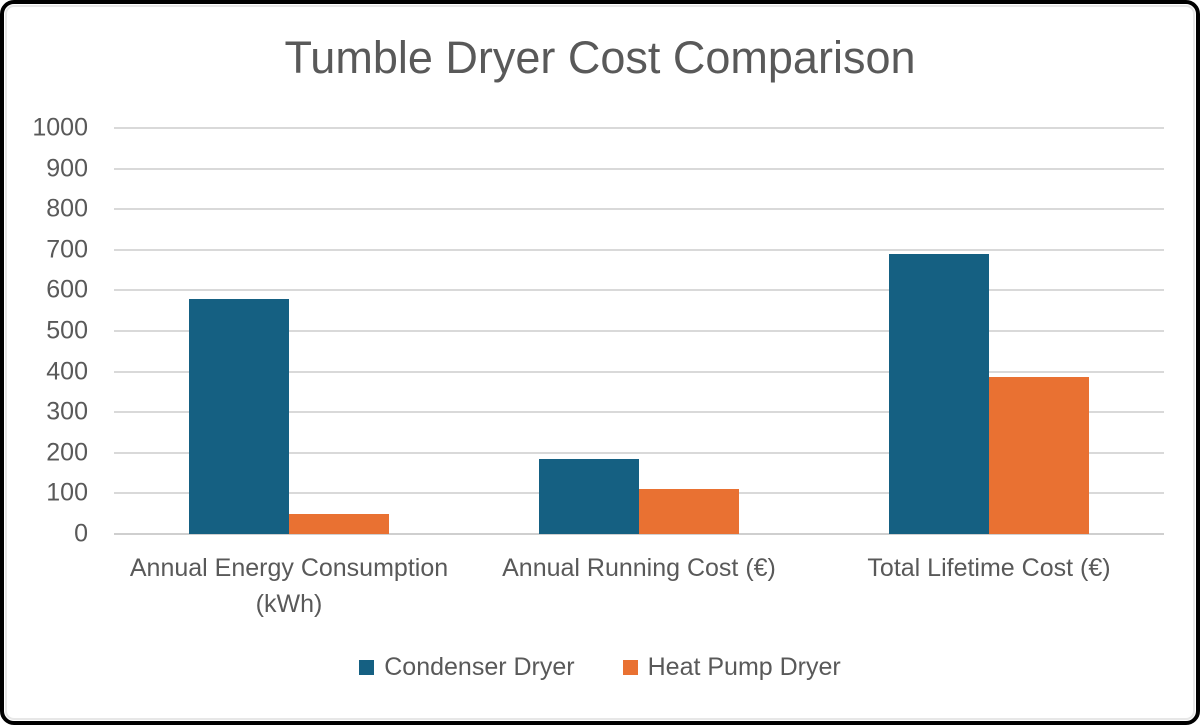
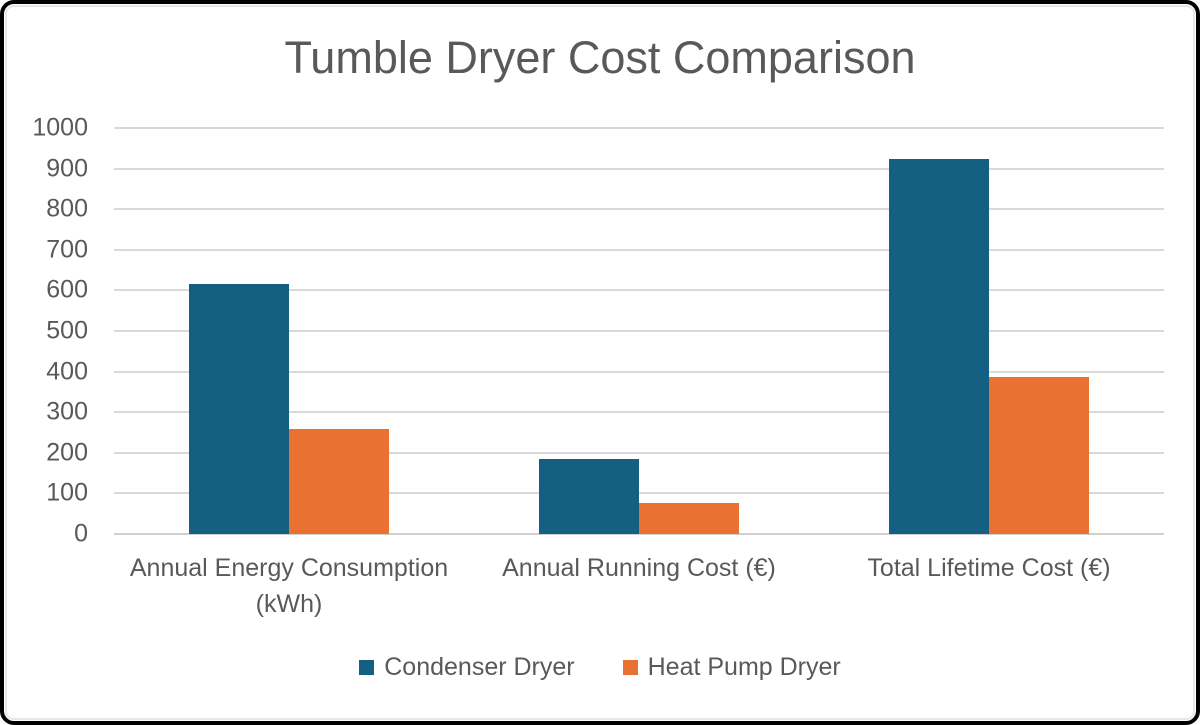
Condenser Dryer/Annual Energy Consumption (kWh): 580 -> 620
Heat Pump Dryer/Annual Energy Consumption (kWh): 50 -> 260
Heat Pump Dryer/Annual Running Cost (€): 110 -> 80
Condenser Dryer/Total Lifetime Cost (€): 690 -> 920
